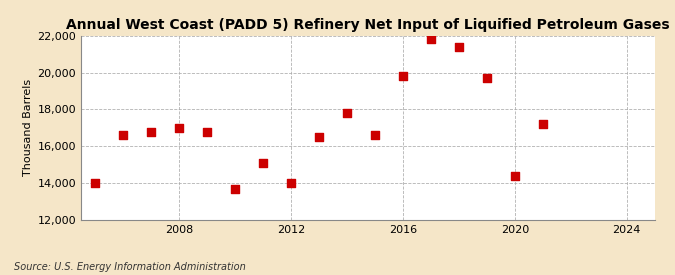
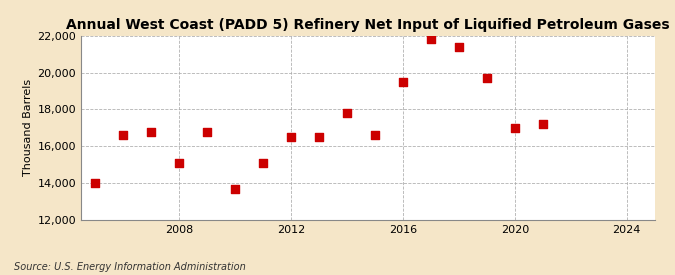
2008: 17,000 -> 15,100
2012: 14,000 -> 16,500
2016: 19,800 -> 19,500
2020: 14,400 -> 17,000
